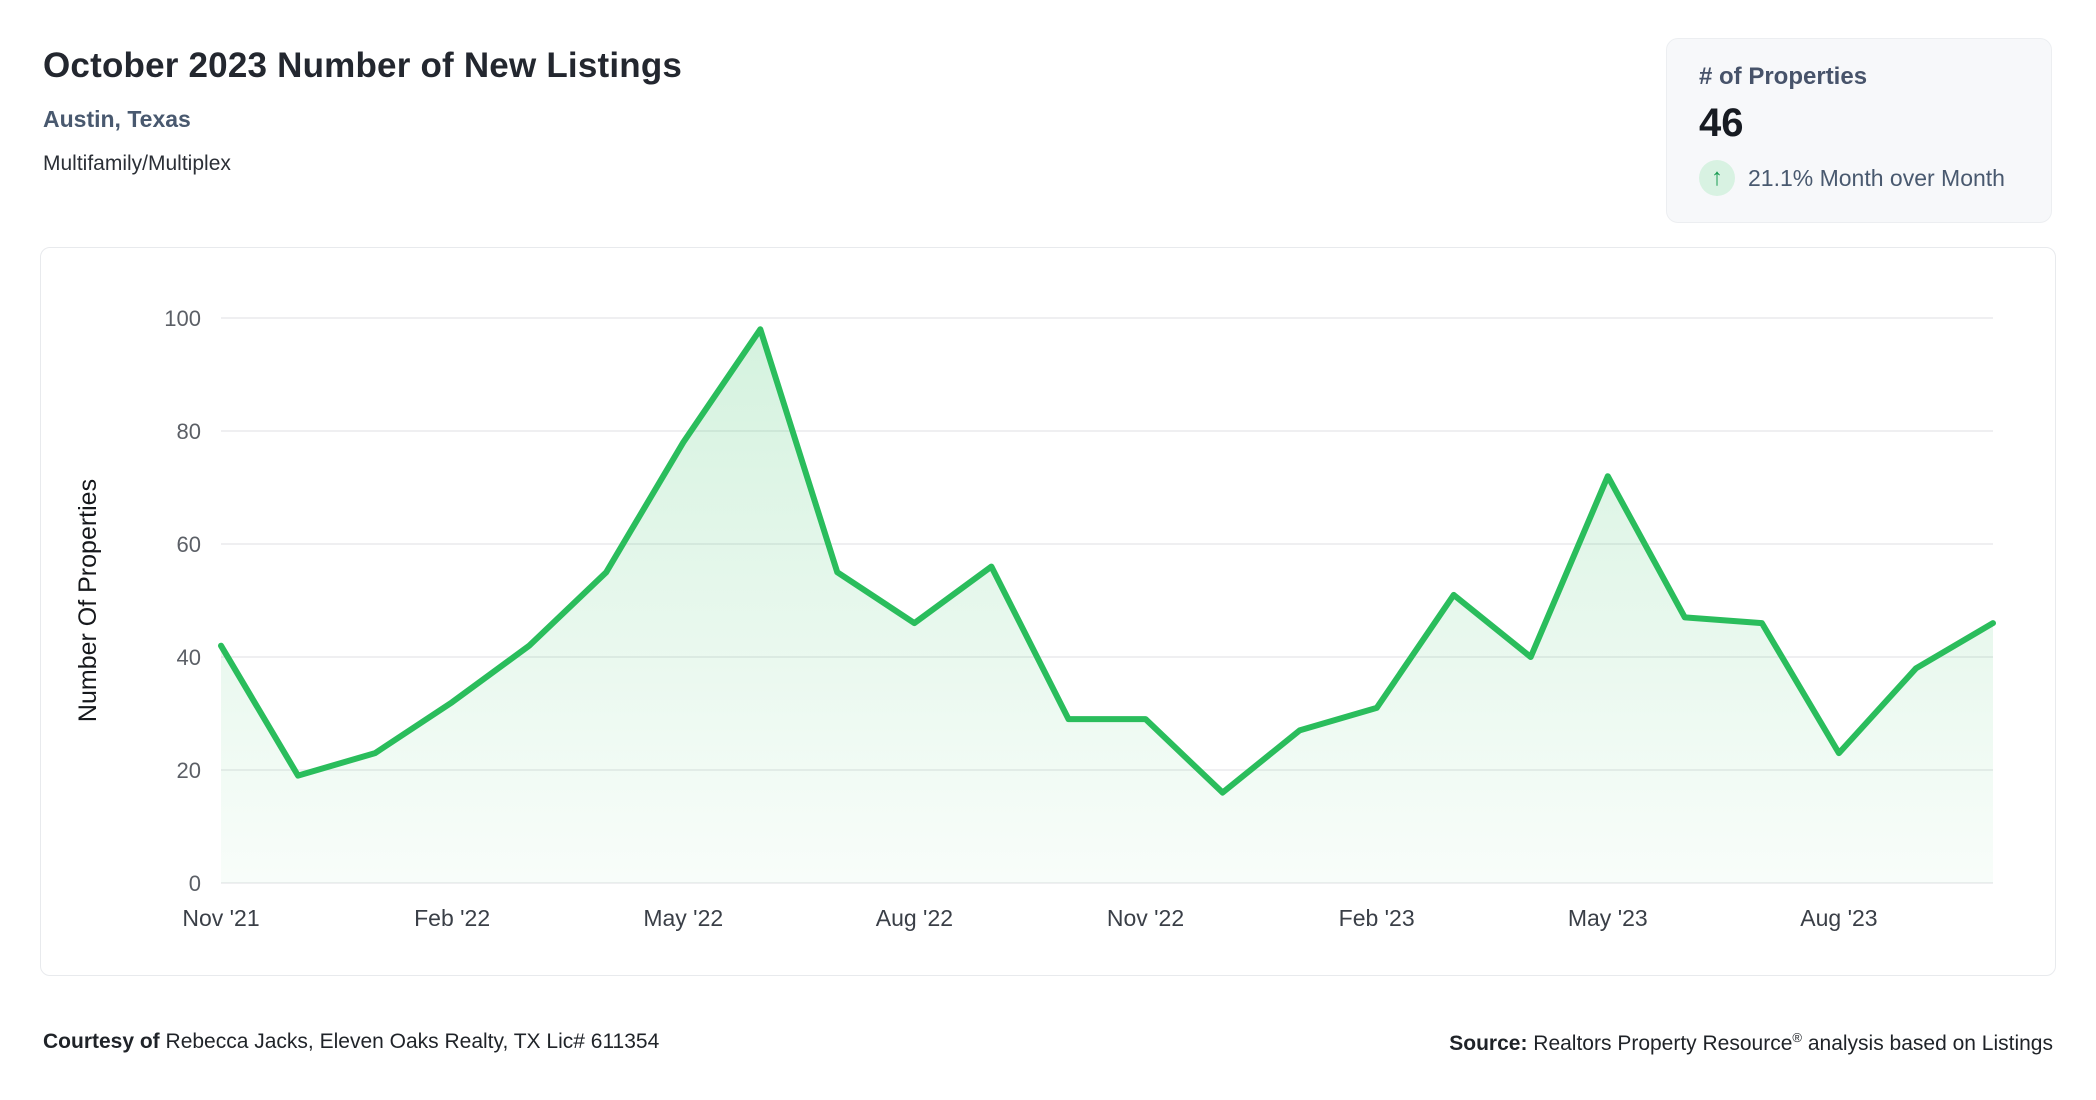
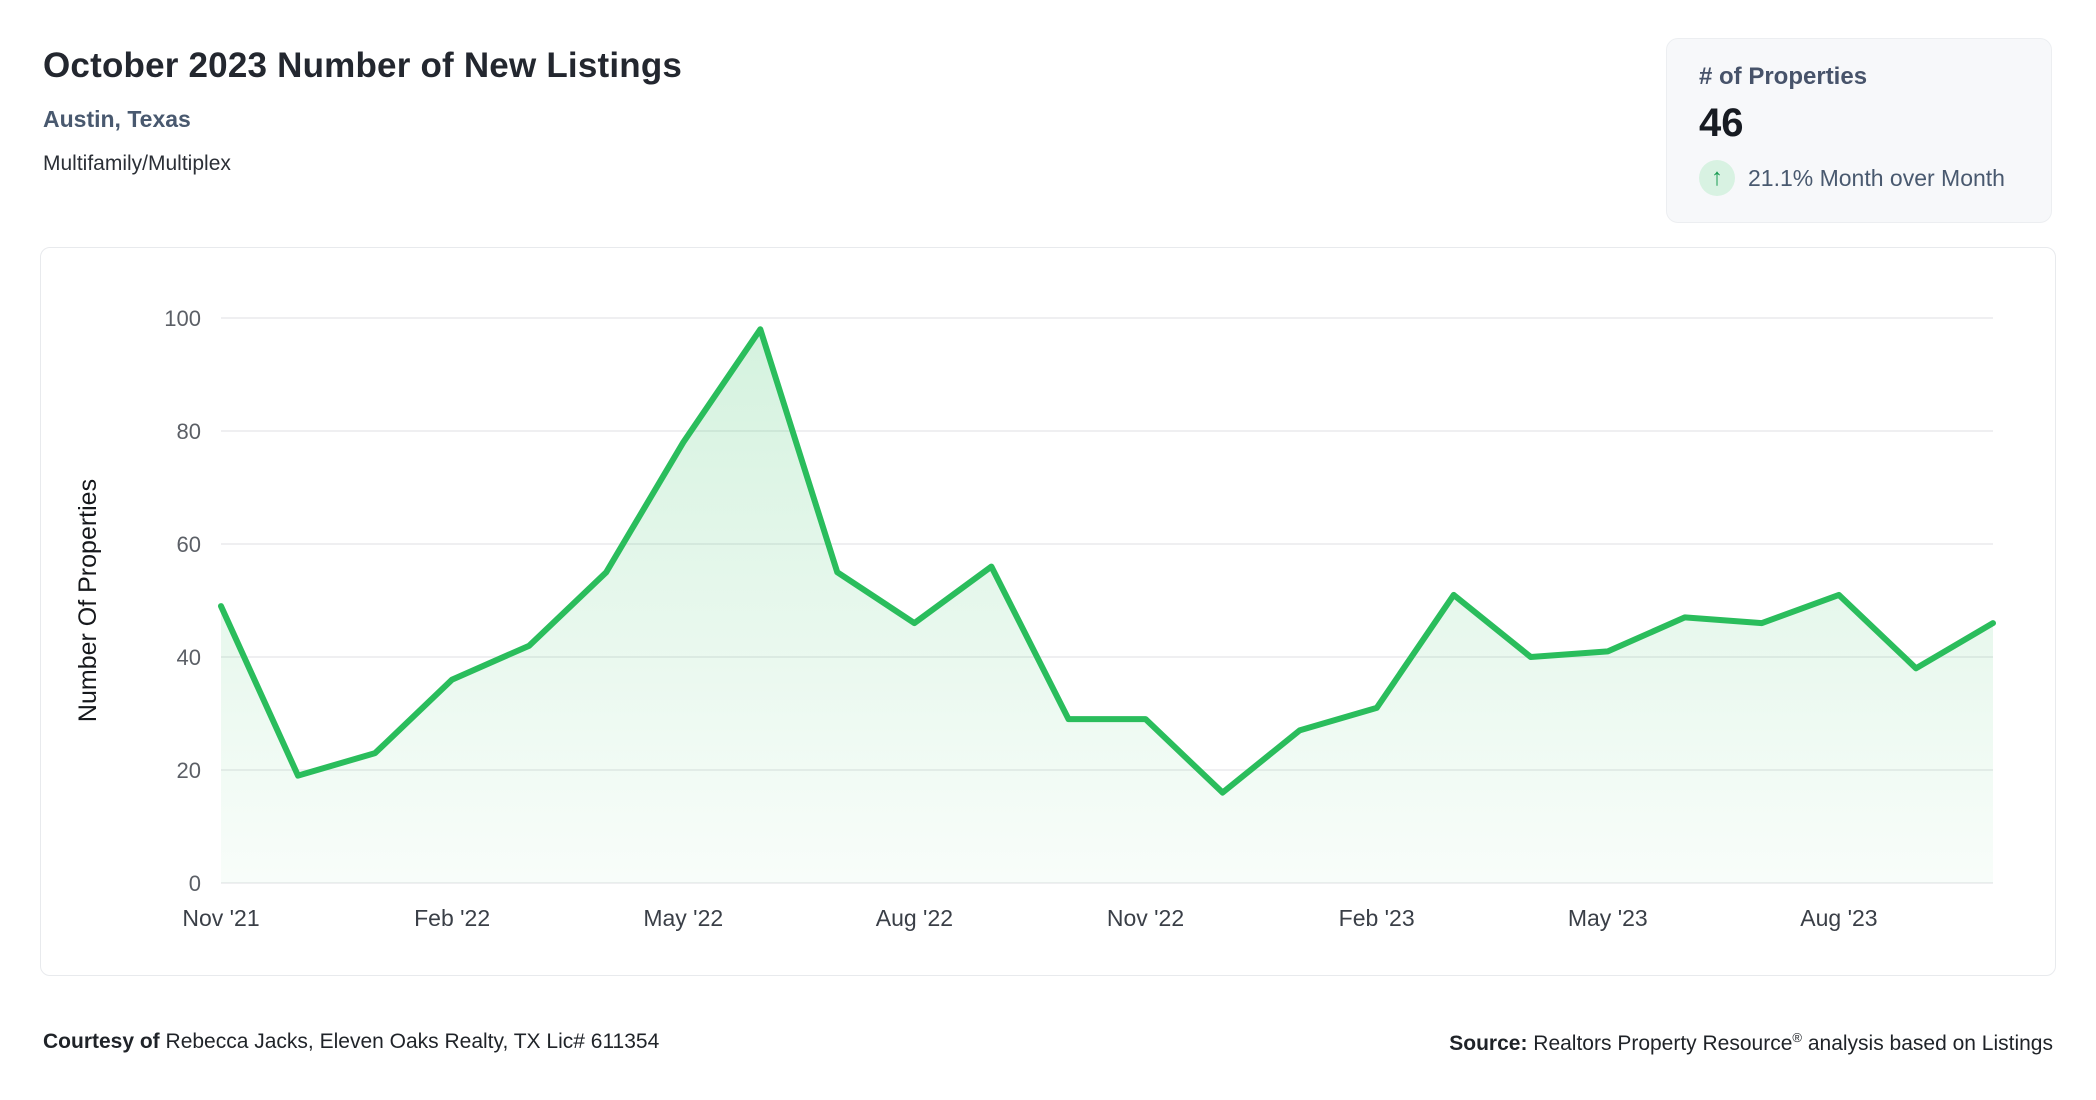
Nov '21: 42 -> 49
Feb '22: 32 -> 36
May '23: 72 -> 41
Aug '23: 23 -> 51
